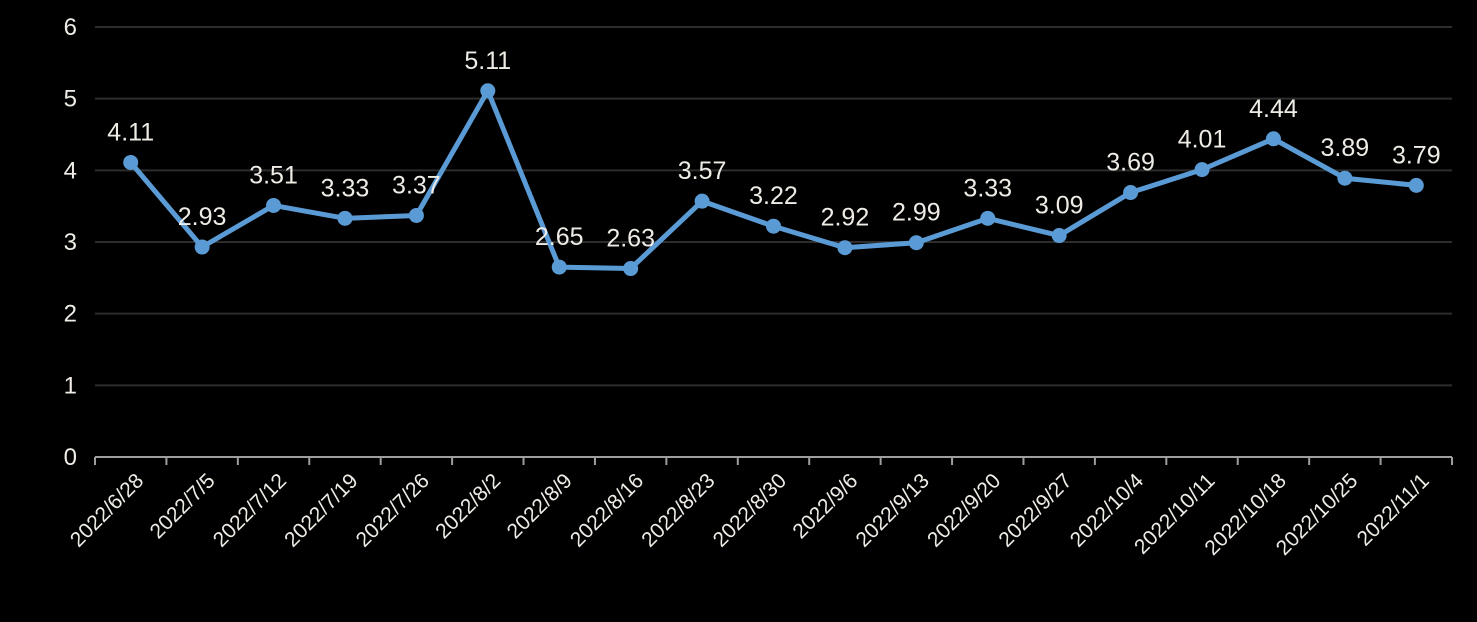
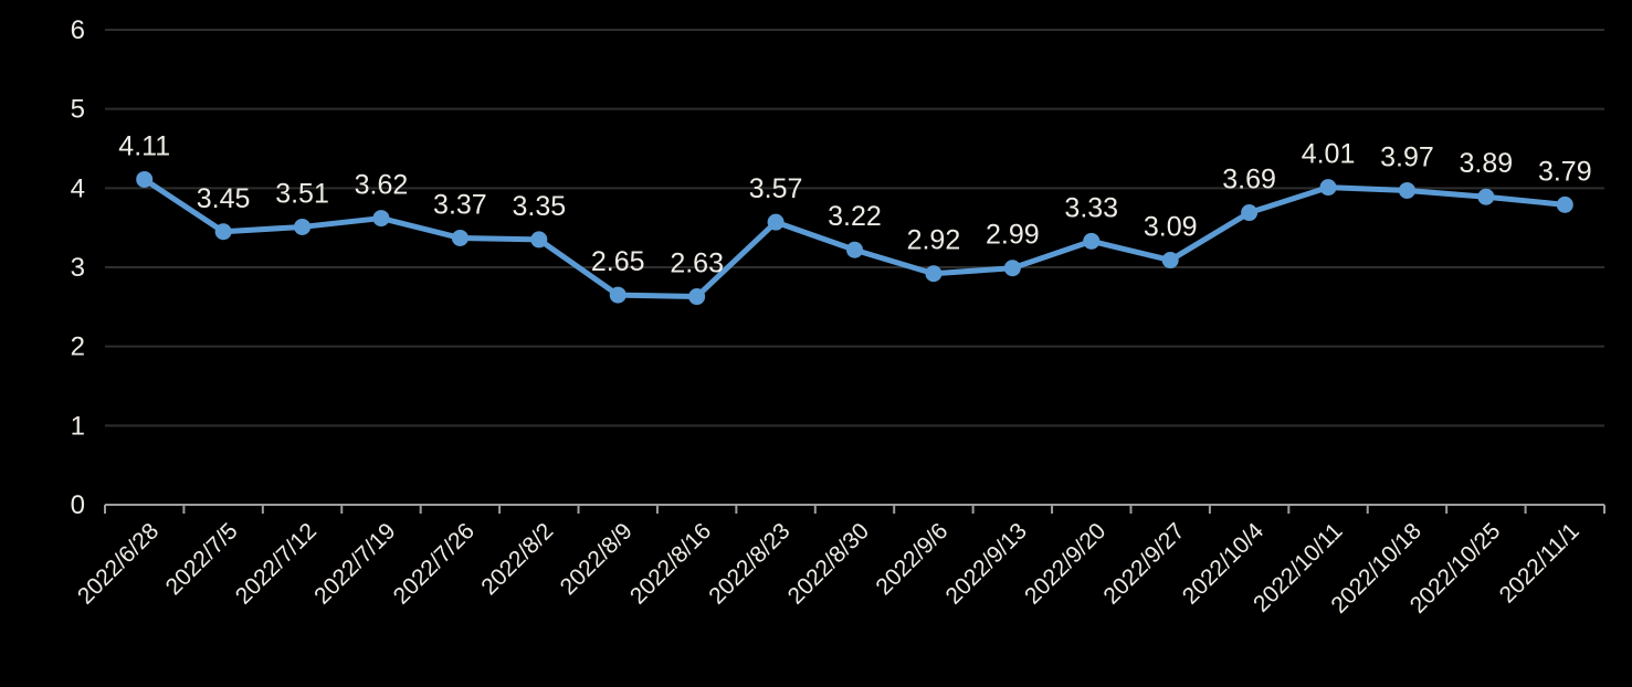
2022/7/5: 2.93 -> 3.45
2022/7/19: 3.33 -> 3.62
2022/8/2: 5.11 -> 3.35
2022/10/18: 4.44 -> 3.97
